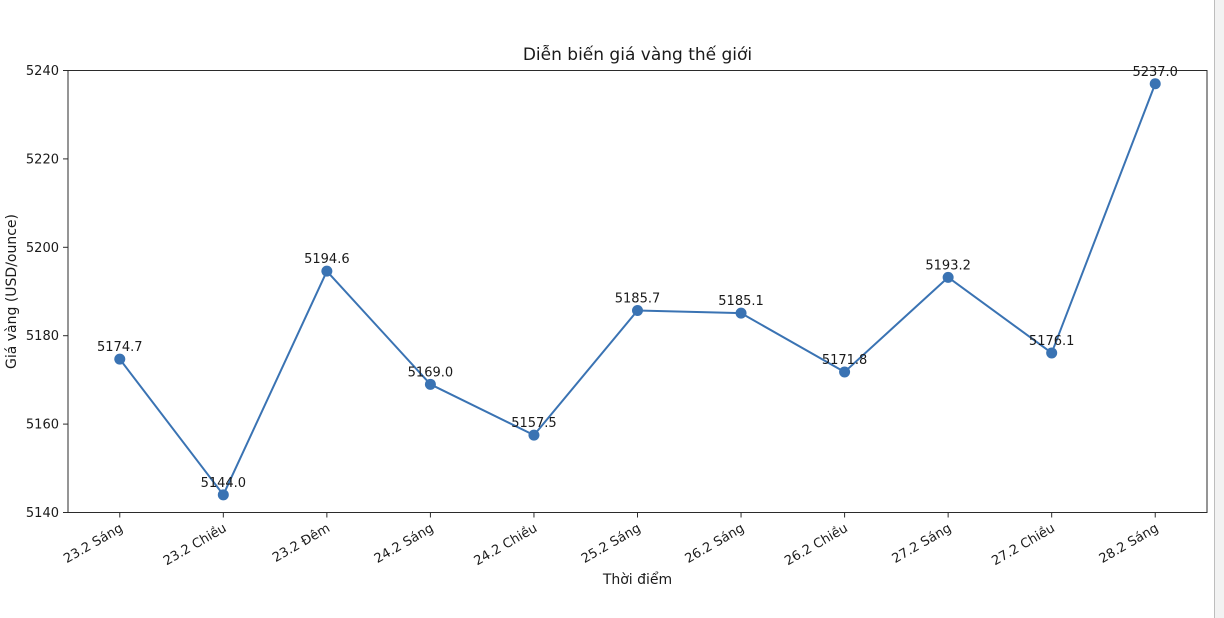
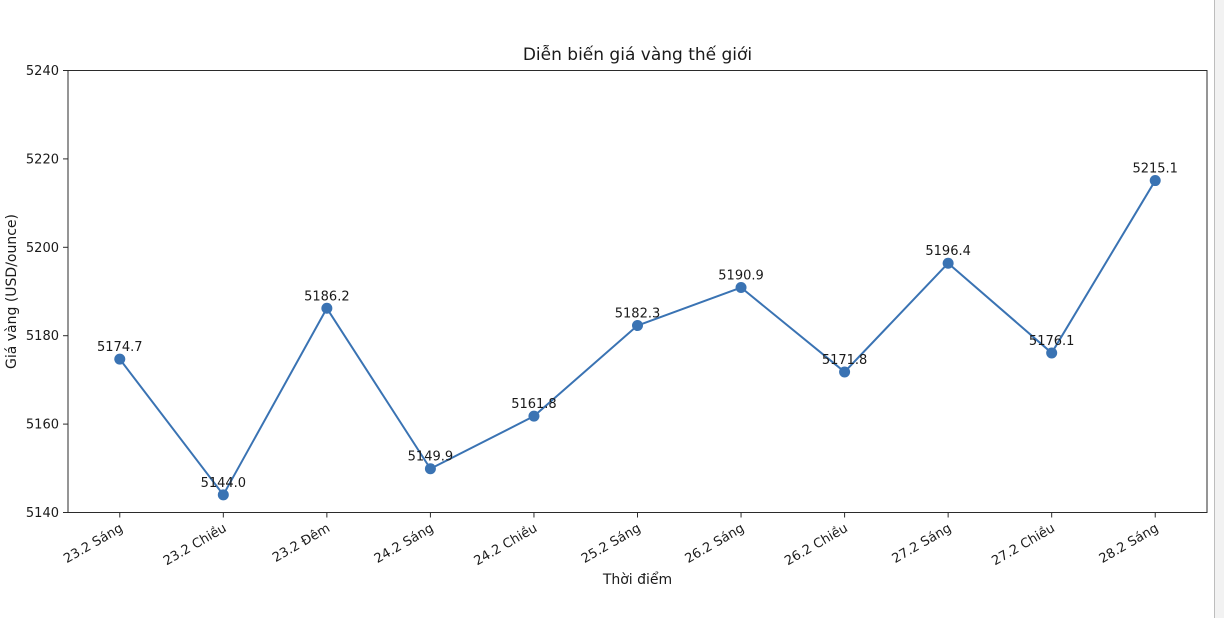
23.2 Đêm: 5194.6 -> 5186.2
24.2 Sáng: 5169.0 -> 5149.9
24.2 Chiều: 5157.5 -> 5161.8
25.2 Sáng: 5185.7 -> 5182.3
26.2 Sáng: 5185.1 -> 5190.9
27.2 Sáng: 5193.2 -> 5196.4
28.2 Sáng: 5237.0 -> 5215.1
